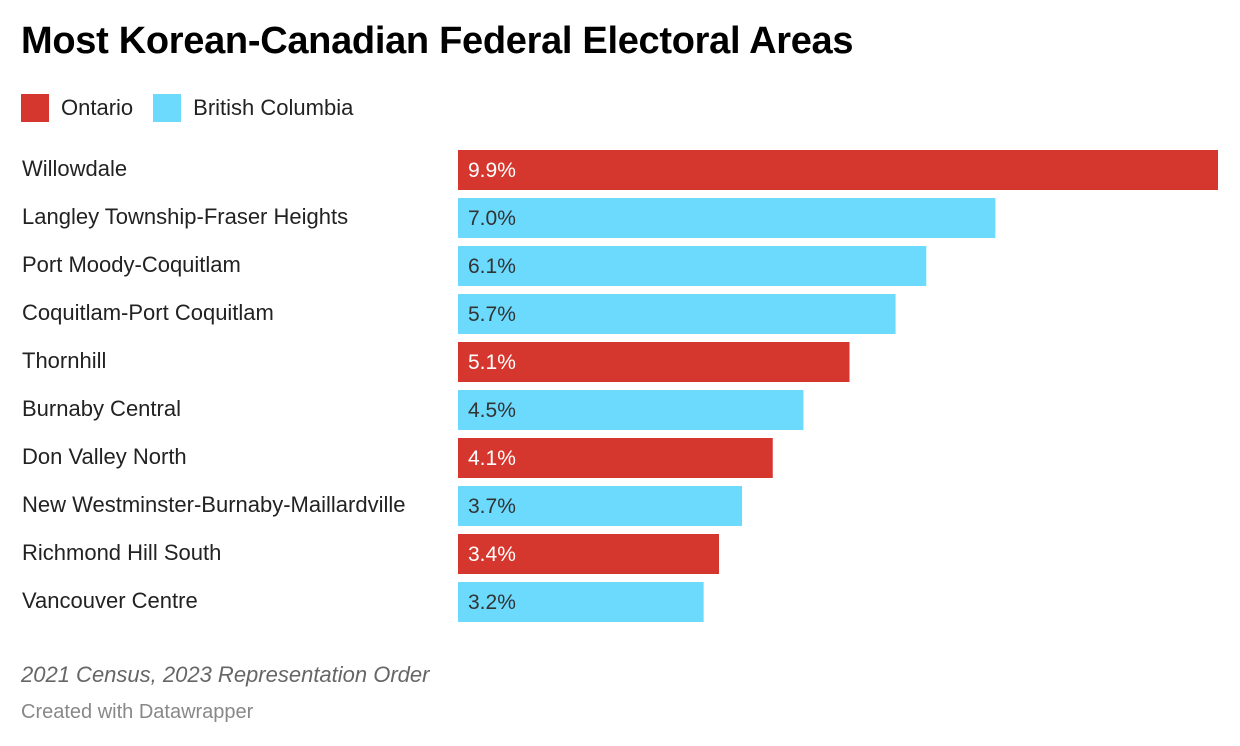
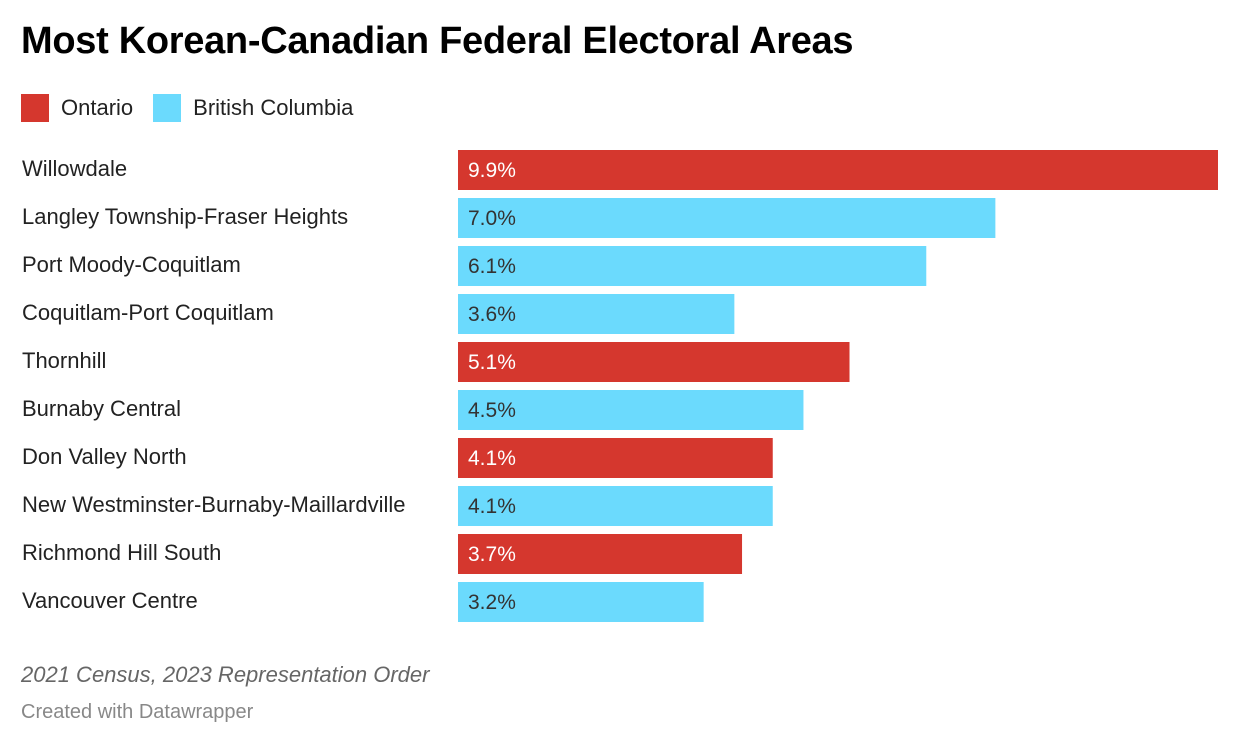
Coquitlam-Port Coquitlam: 5.7% -> 3.6%
New Westminster-Burnaby-Maillardville: 3.7% -> 4.1%
Richmond Hill South: 3.4% -> 3.7%
